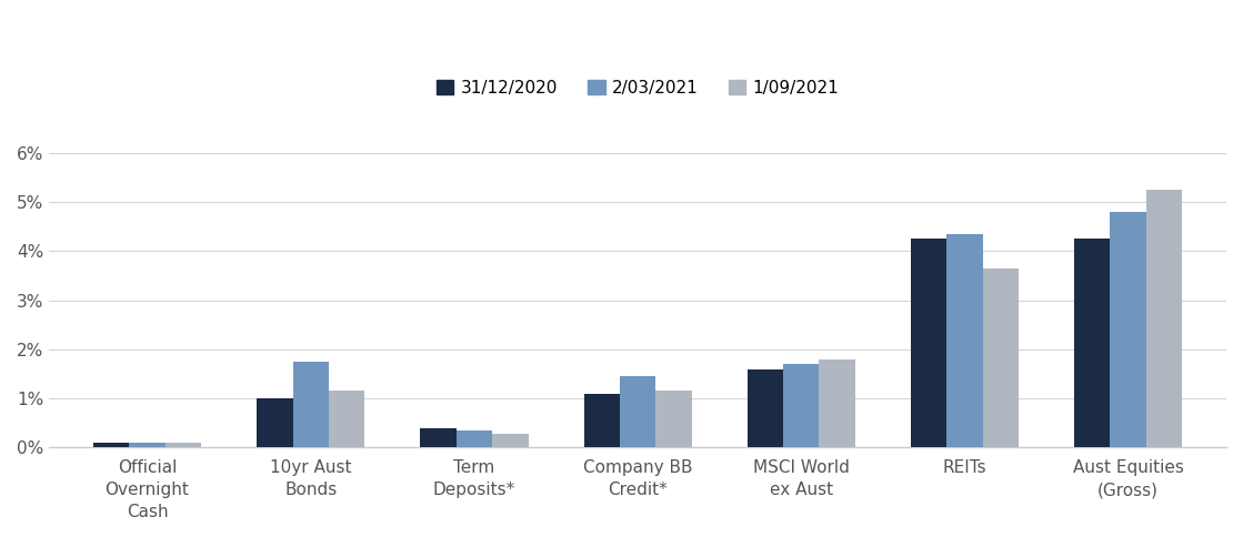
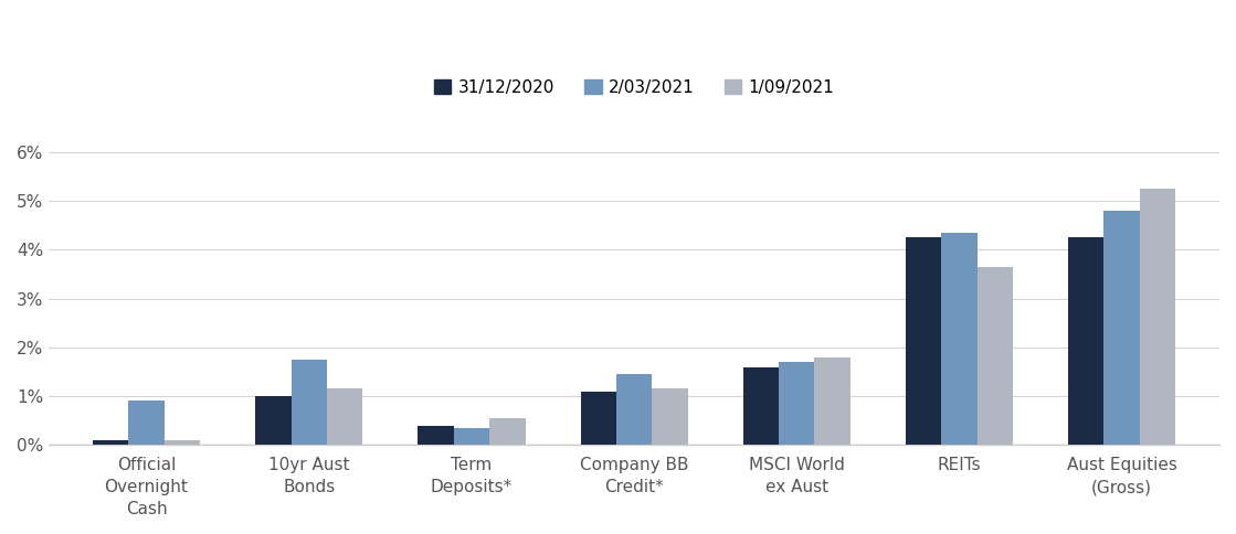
2/03/2021/Official Overnight Cash: 0.10% -> 0.90%
1/09/2021/Term Deposits*: 0.28% -> 0.55%
